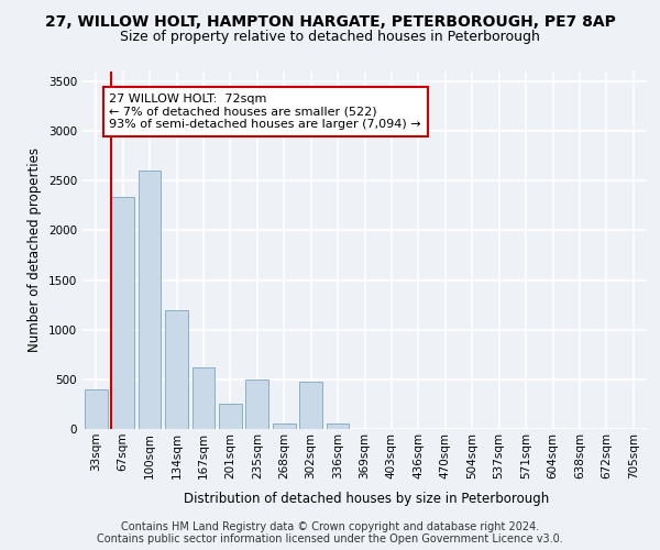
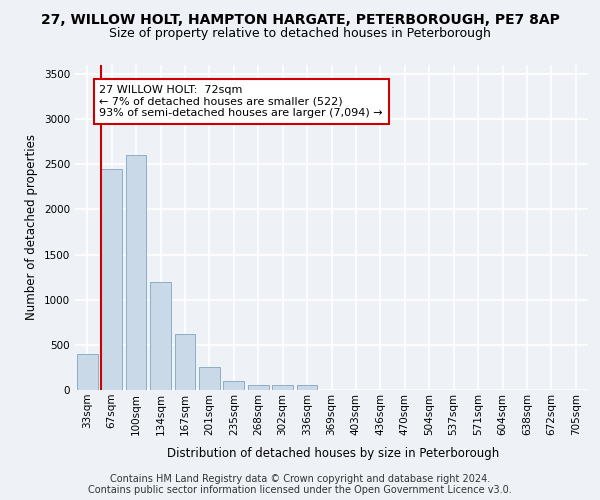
67sqm: 2340 -> 2450
235sqm: 500 -> 100
302sqm: 480 -> 50
